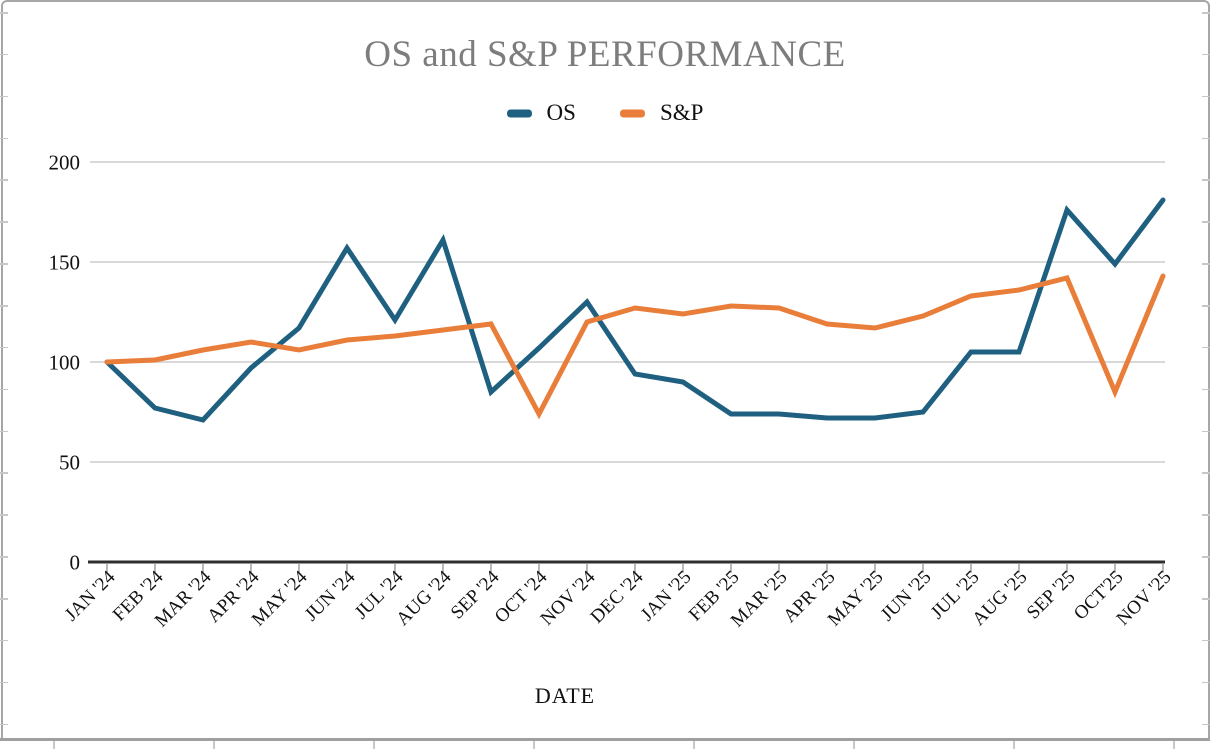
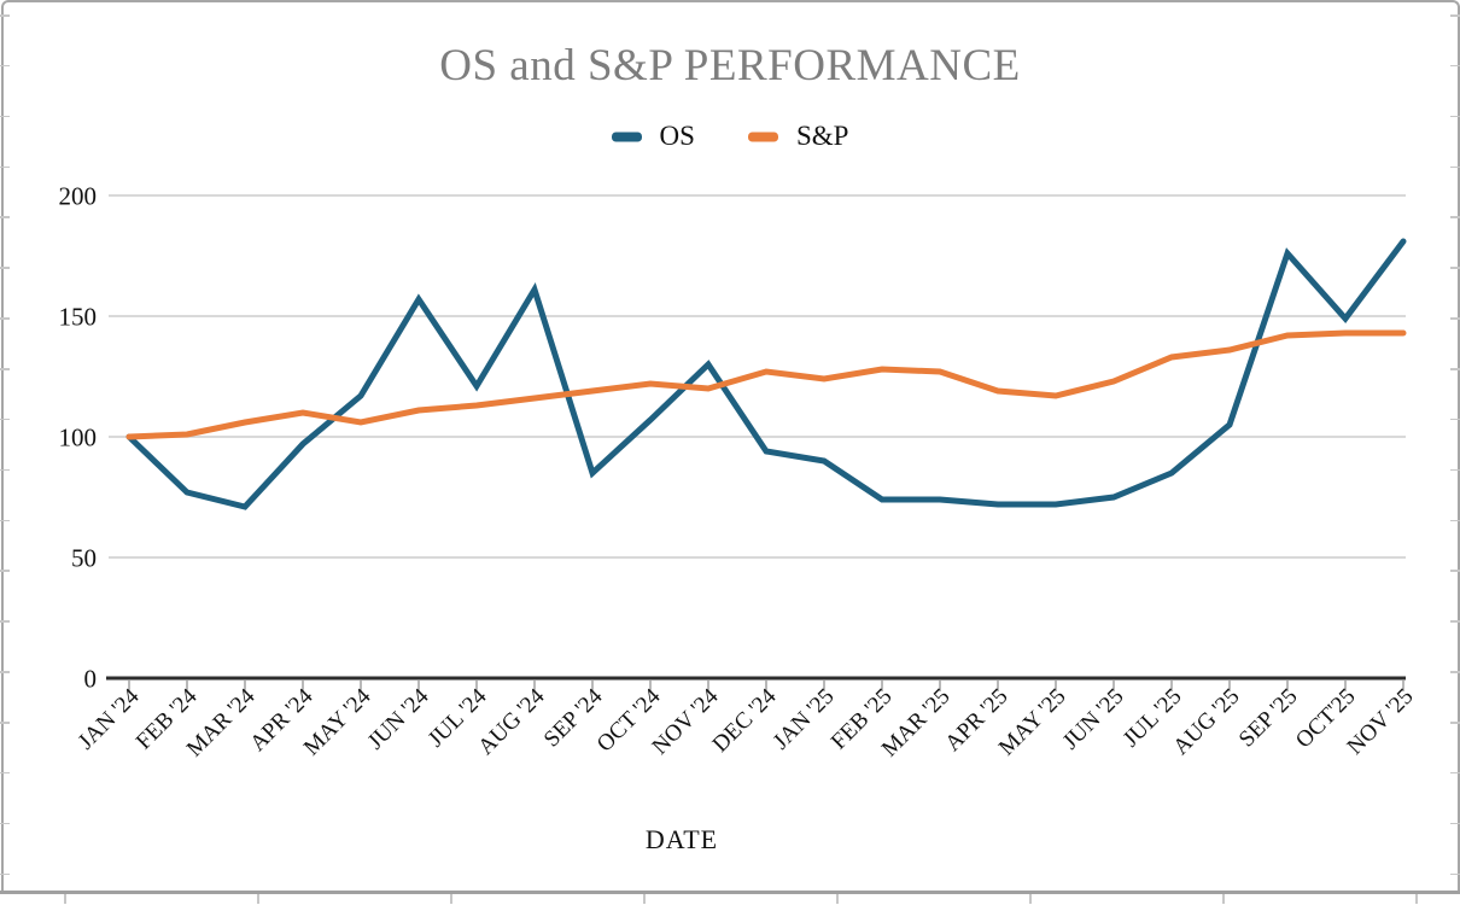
S&P/OCT '24: 74 -> 122
OS/JUL '25: 105 -> 85
S&P/OCT'25: 85 -> 143
